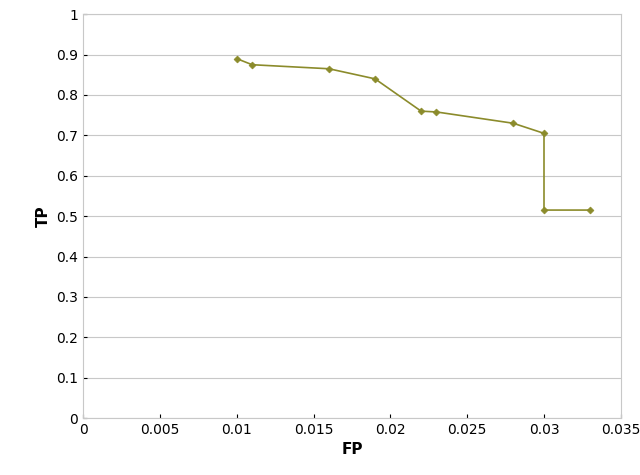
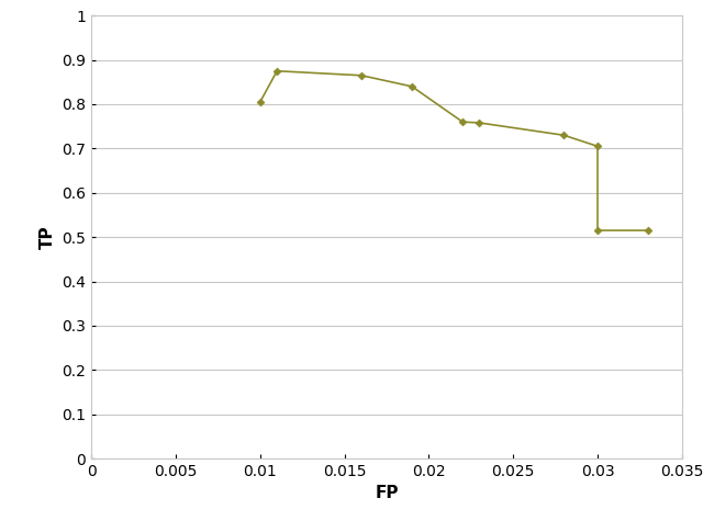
0.01: 0.890 -> 0.805
